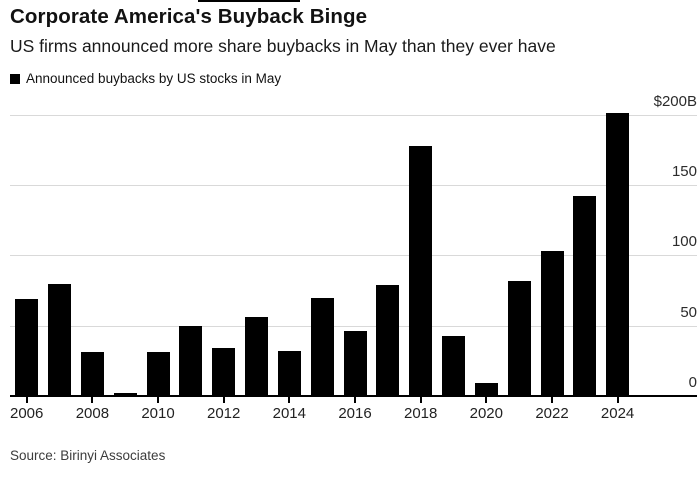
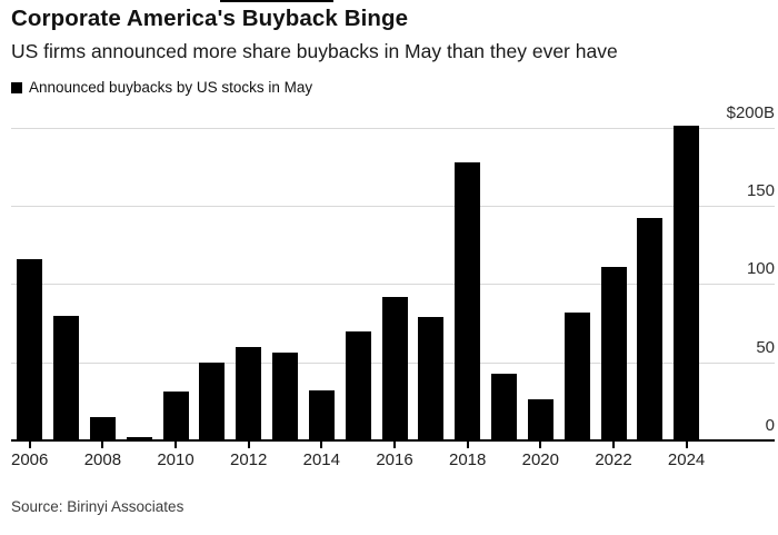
2006: $69B -> $116B
2008: $31B -> $15B
2012: $34B -> $60B
2016: $46B -> $92B
2020: $9B -> $26B
2022: $103B -> $111B
